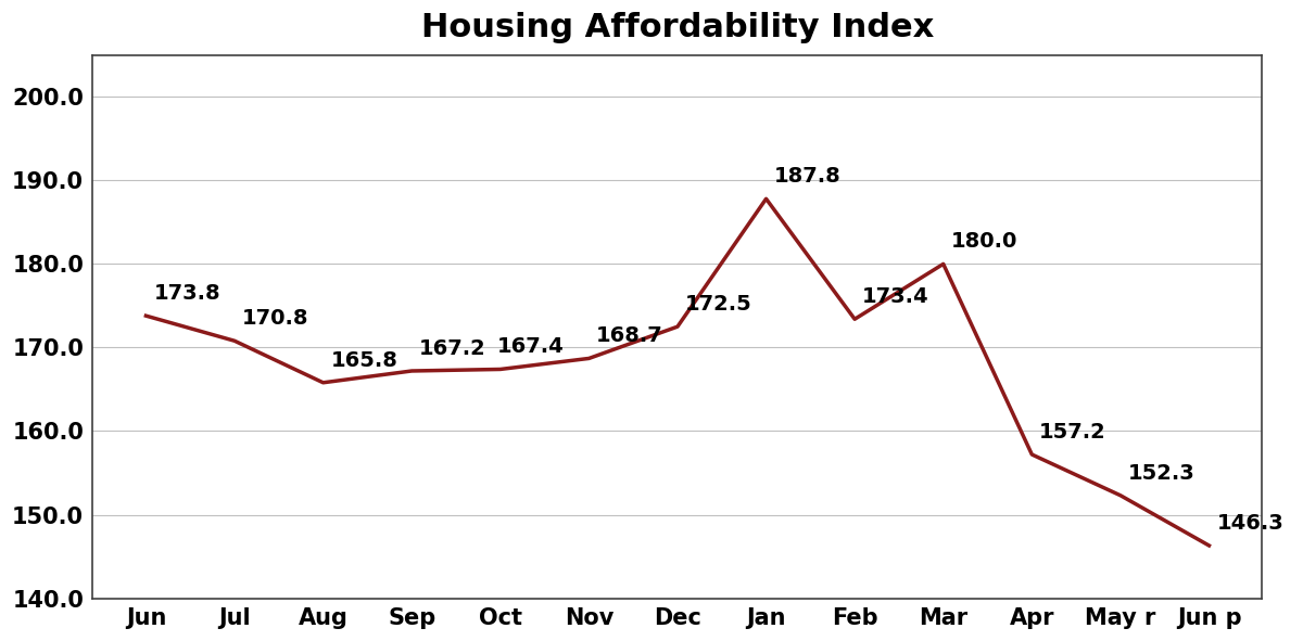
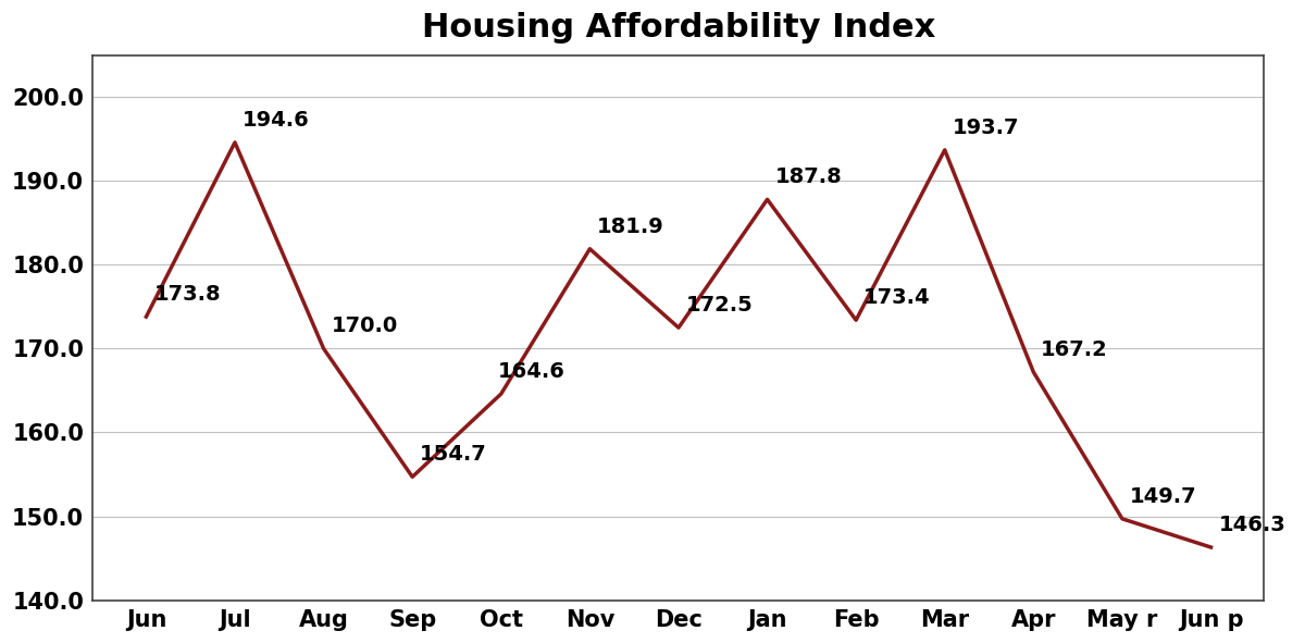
Jul: 170.8 -> 194.6
Aug: 165.8 -> 170.0
Sep: 167.2 -> 154.7
Oct: 167.4 -> 164.6
Nov: 168.7 -> 181.9
Mar: 180.0 -> 193.7
Apr: 157.2 -> 167.2
May r: 152.3 -> 149.7
